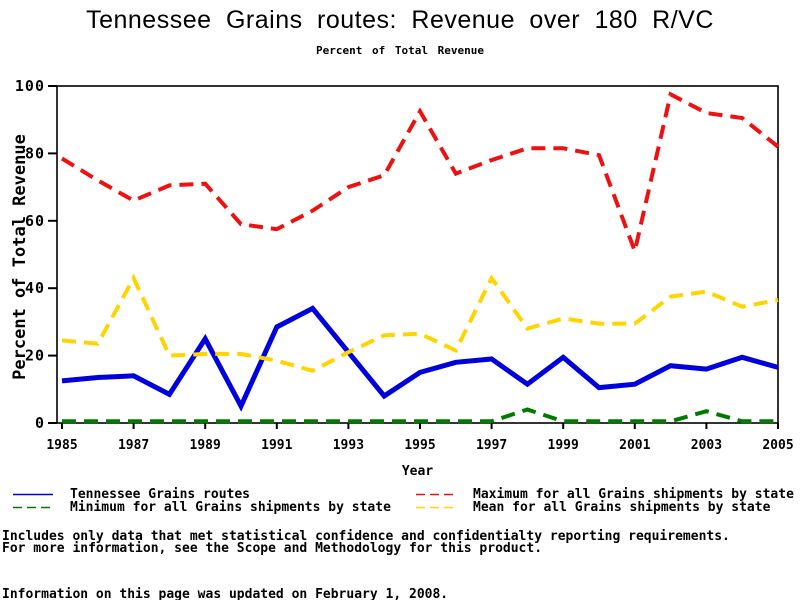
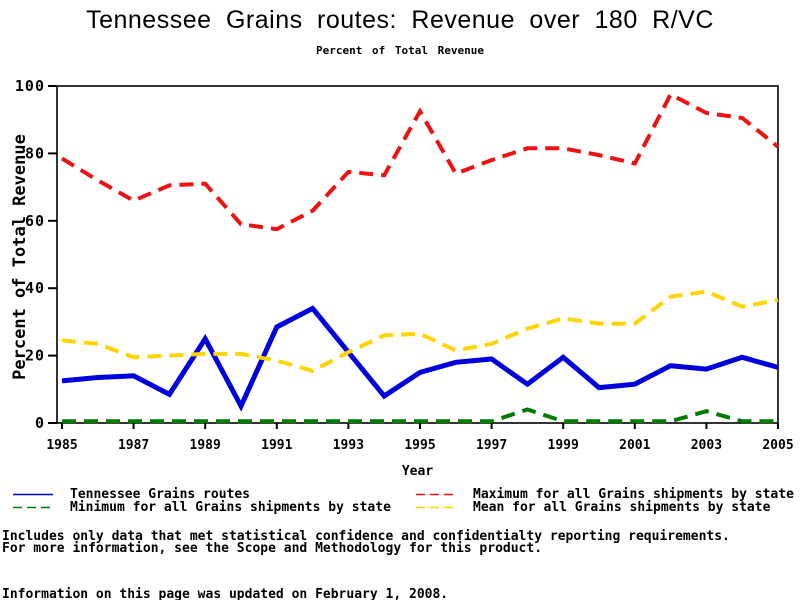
Mean for all Grains shipments by state/1987: 43 -> 20
Maximum for all Grains shipments by state/1993: 70 -> 74
Mean for all Grains shipments by state/1997: 43 -> 24
Maximum for all Grains shipments by state/2001: 51 -> 77
